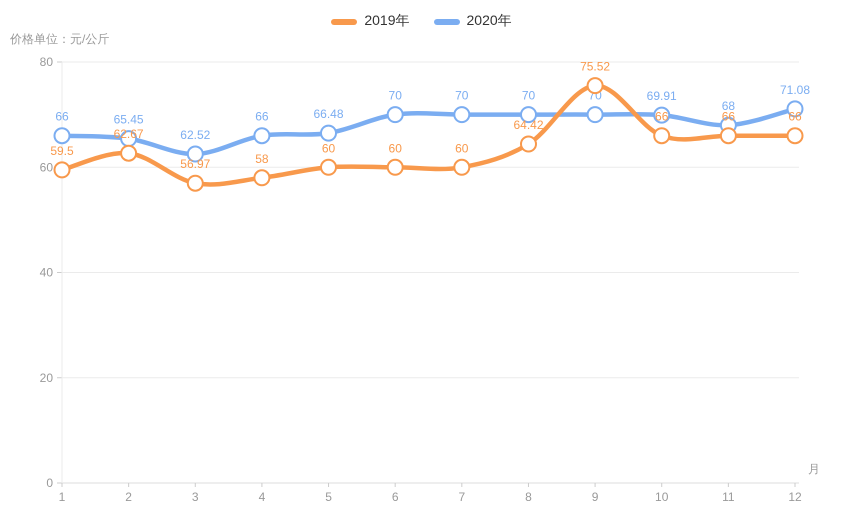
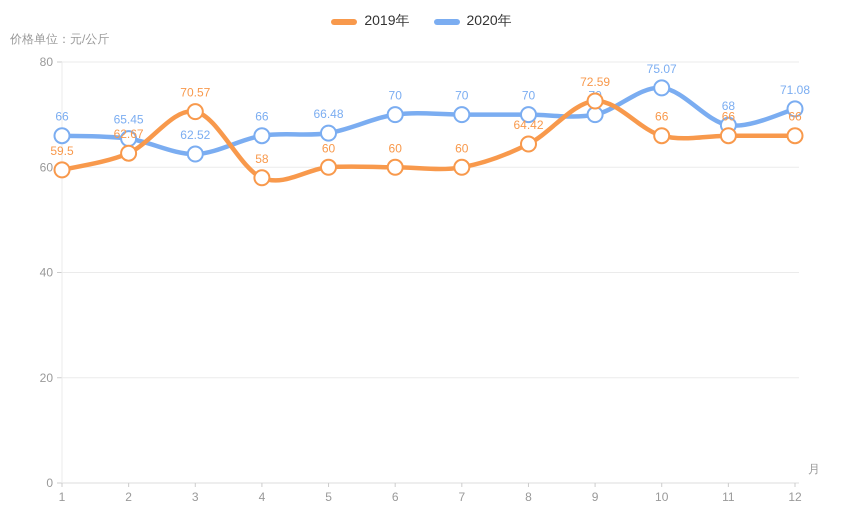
2019年/3: 56.97 -> 70.57
2019年/9: 75.52 -> 72.59
2020年/10: 69.91 -> 75.07
